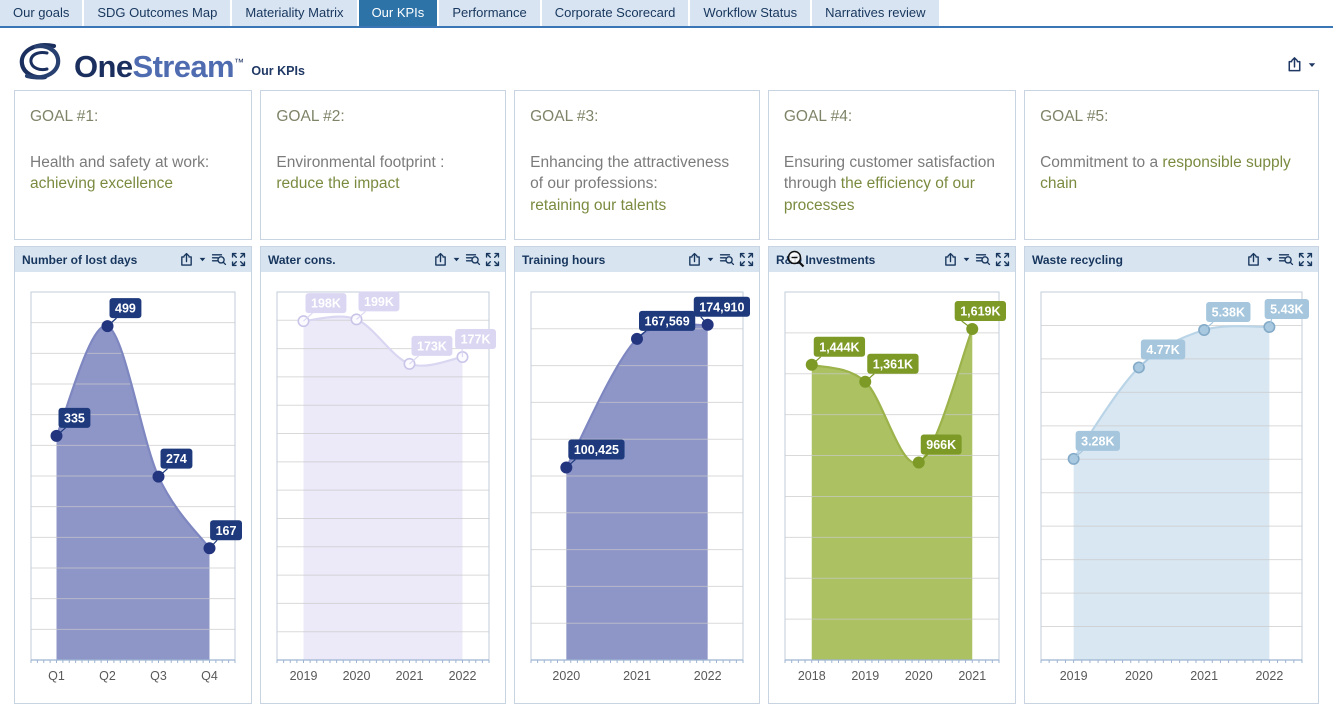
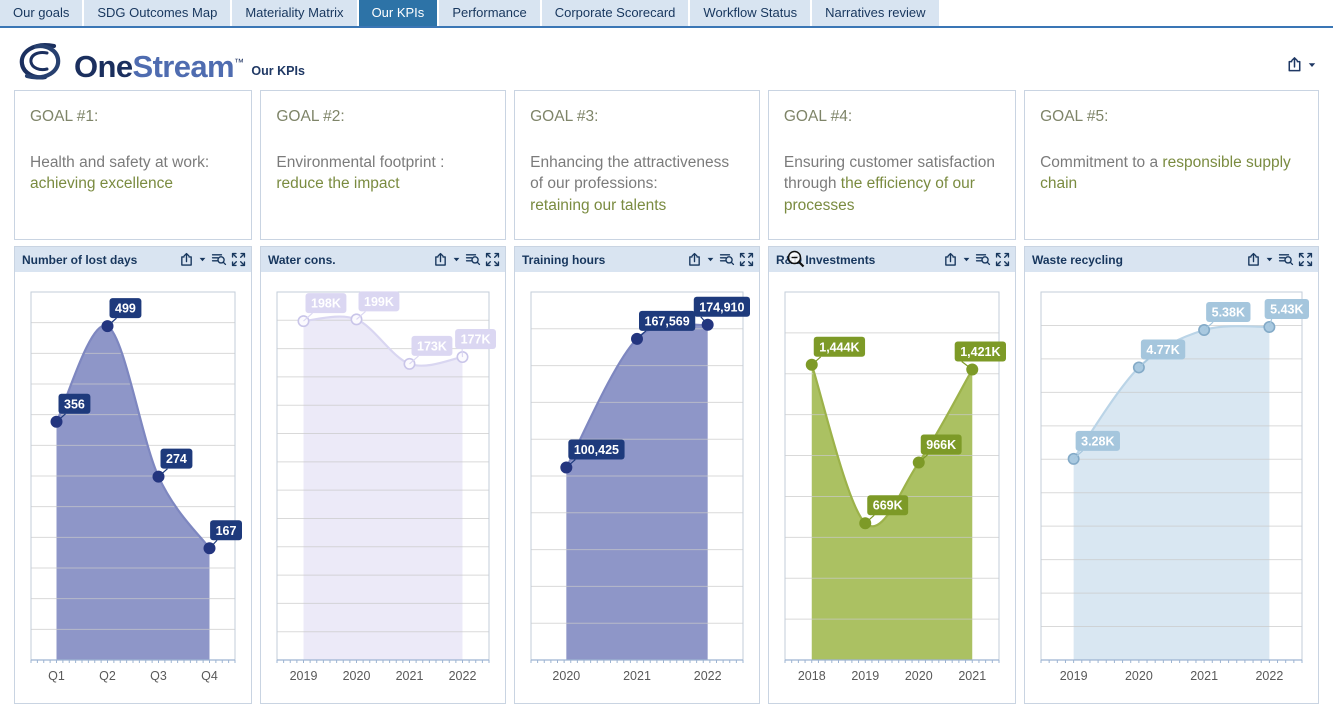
Number of lost days/Q1: 335 -> 356
R&D Investments/2019: 1,361K -> 669K
R&D Investments/2021: 1,619K -> 1,421K
